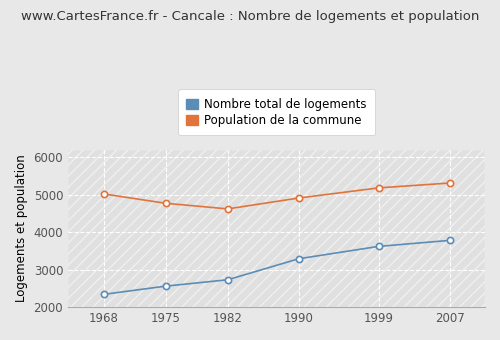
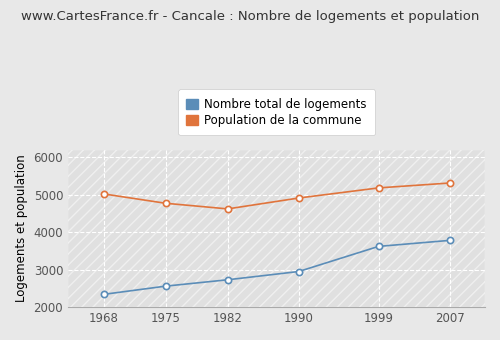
Nombre total de logements/1990: 3290 -> 2950
